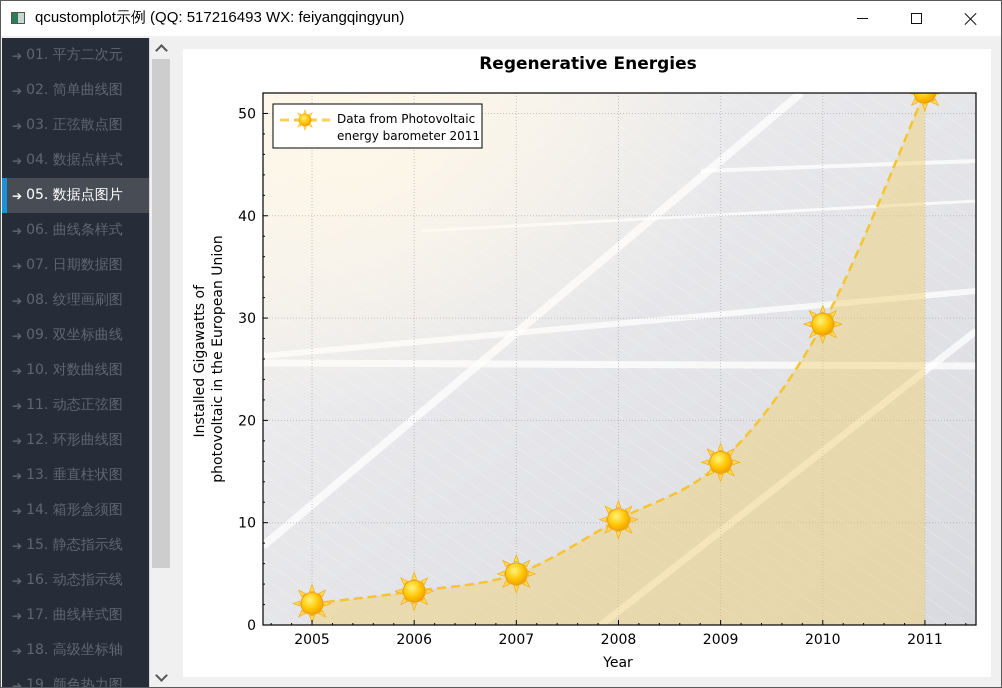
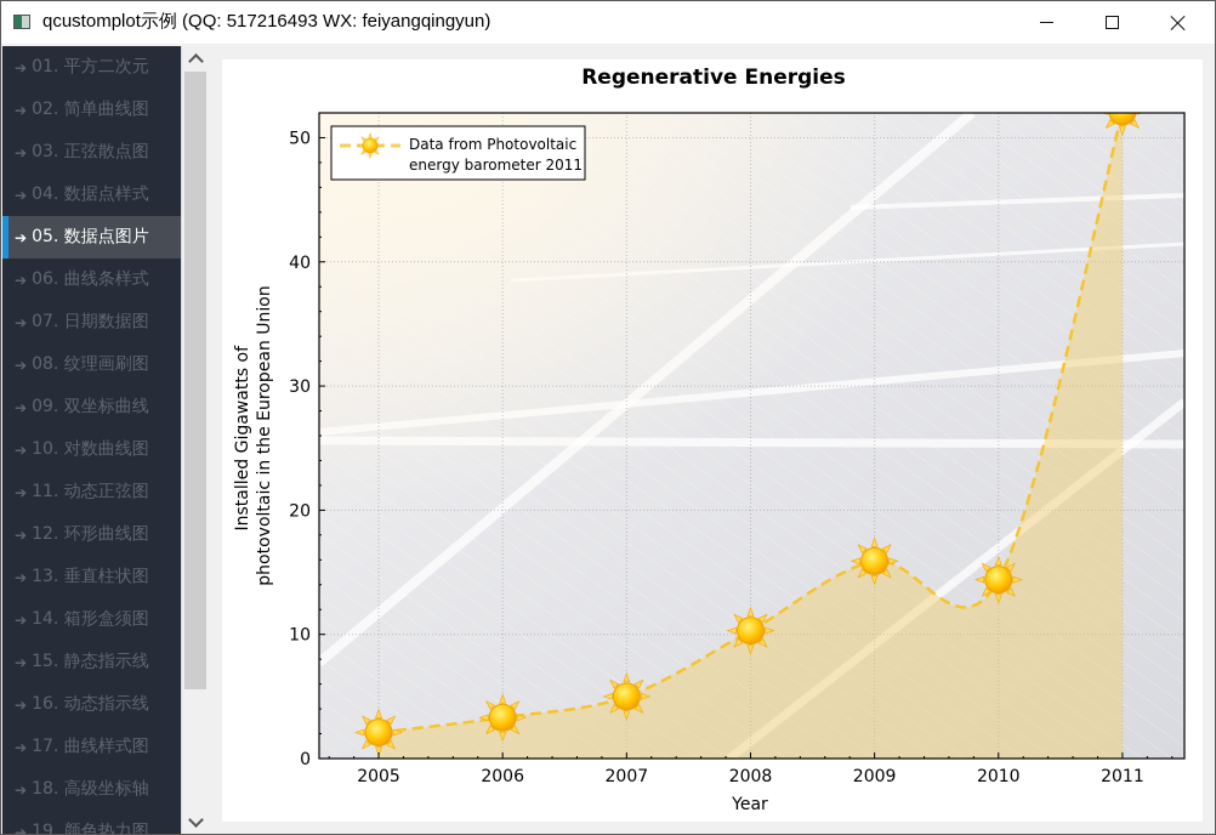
2010: 29.4 -> 14.4
